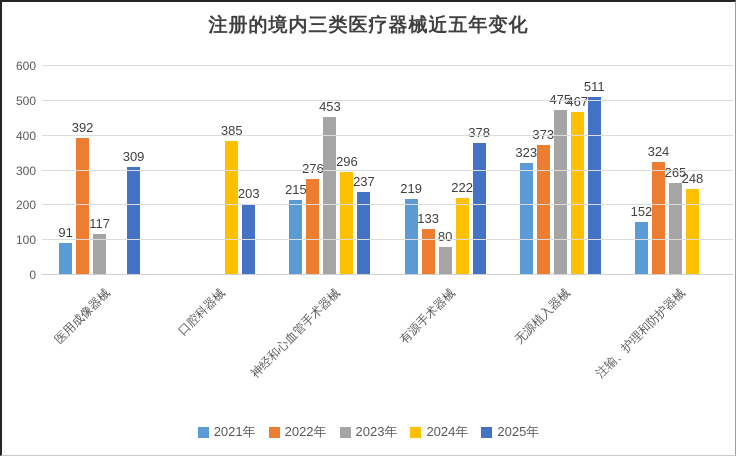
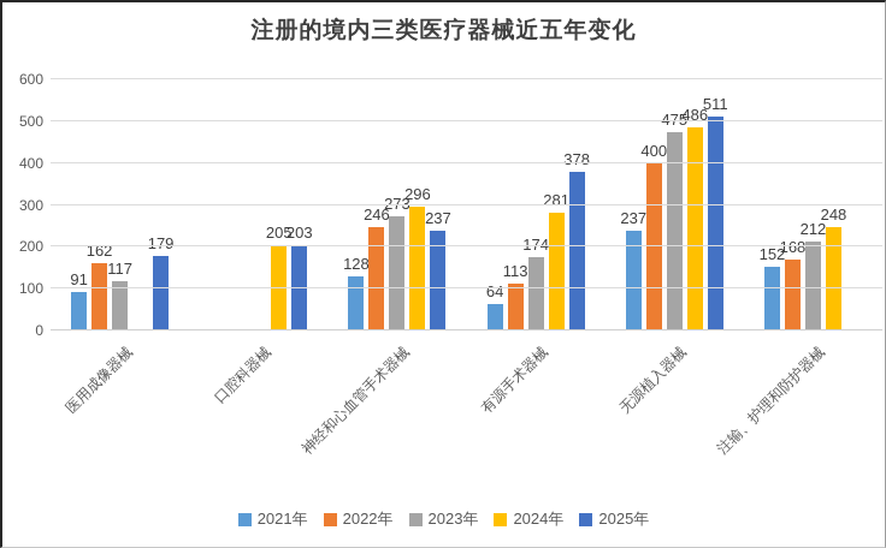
2022年/医用成像器械: 392 -> 162
2025年/医用成像器械: 309 -> 179
2024年/口腔科器械: 385 -> 205
2021年/神经和心血管手术器械: 215 -> 128
2022年/神经和心血管手术器械: 276 -> 246
2023年/神经和心血管手术器械: 453 -> 273
2021年/有源手术器械: 219 -> 64
2022年/有源手术器械: 133 -> 113
2023年/有源手术器械: 80 -> 174
2024年/有源手术器械: 222 -> 281
2021年/无源植入器械: 323 -> 237
2022年/无源植入器械: 373 -> 400
2024年/无源植入器械: 467 -> 486
2022年/注输、护理和防护器械: 324 -> 168
2023年/注输、护理和防护器械: 265 -> 212
